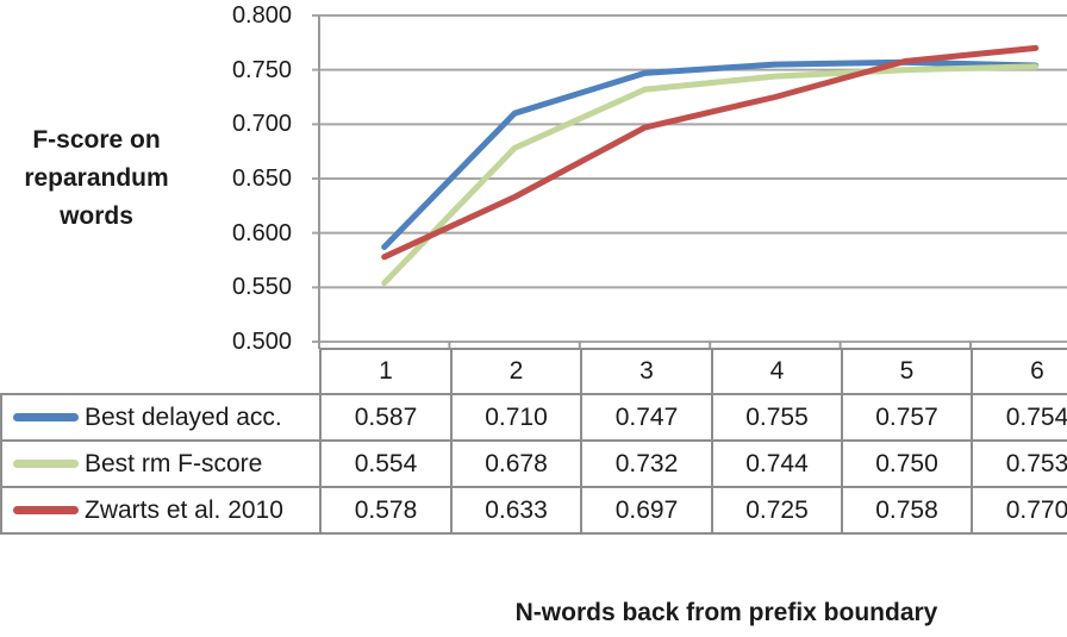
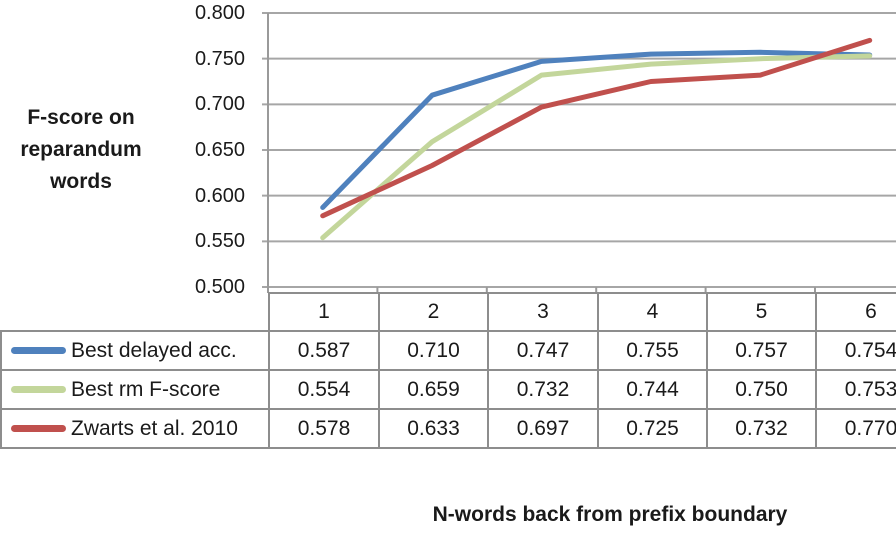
Best rm F-score/2: 0.678 -> 0.659
Zwarts et al. 2010/5: 0.758 -> 0.732
